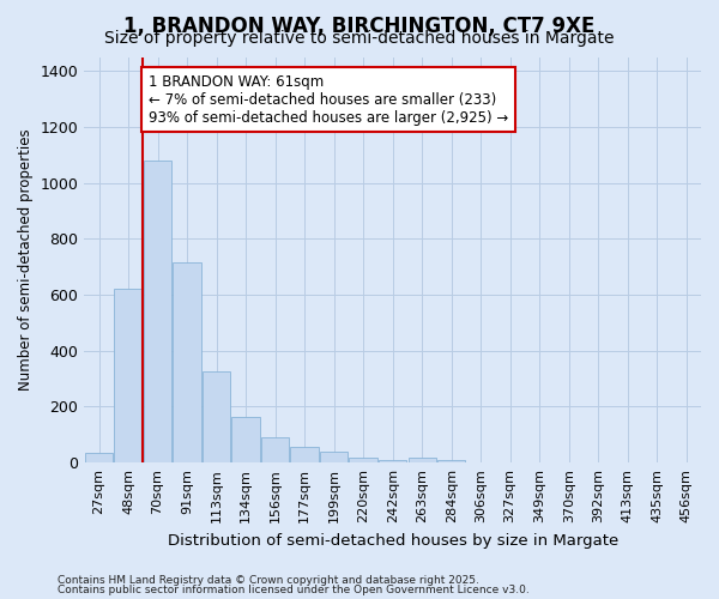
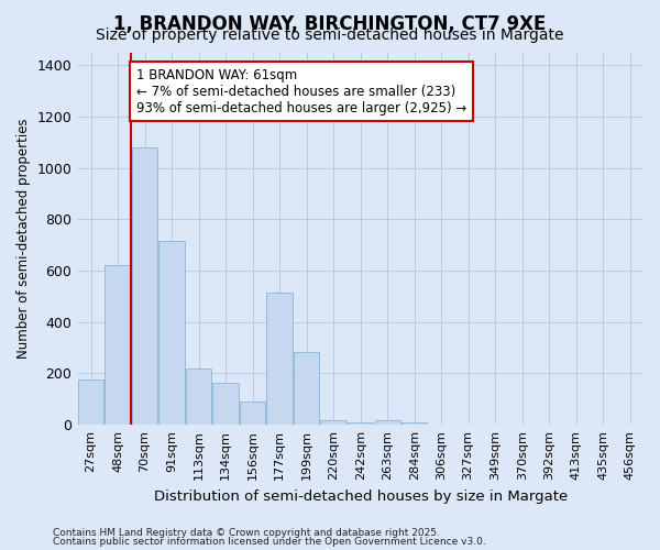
27sqm: 35 -> 175
113sqm: 325 -> 220
177sqm: 58 -> 515
199sqm: 38 -> 285
